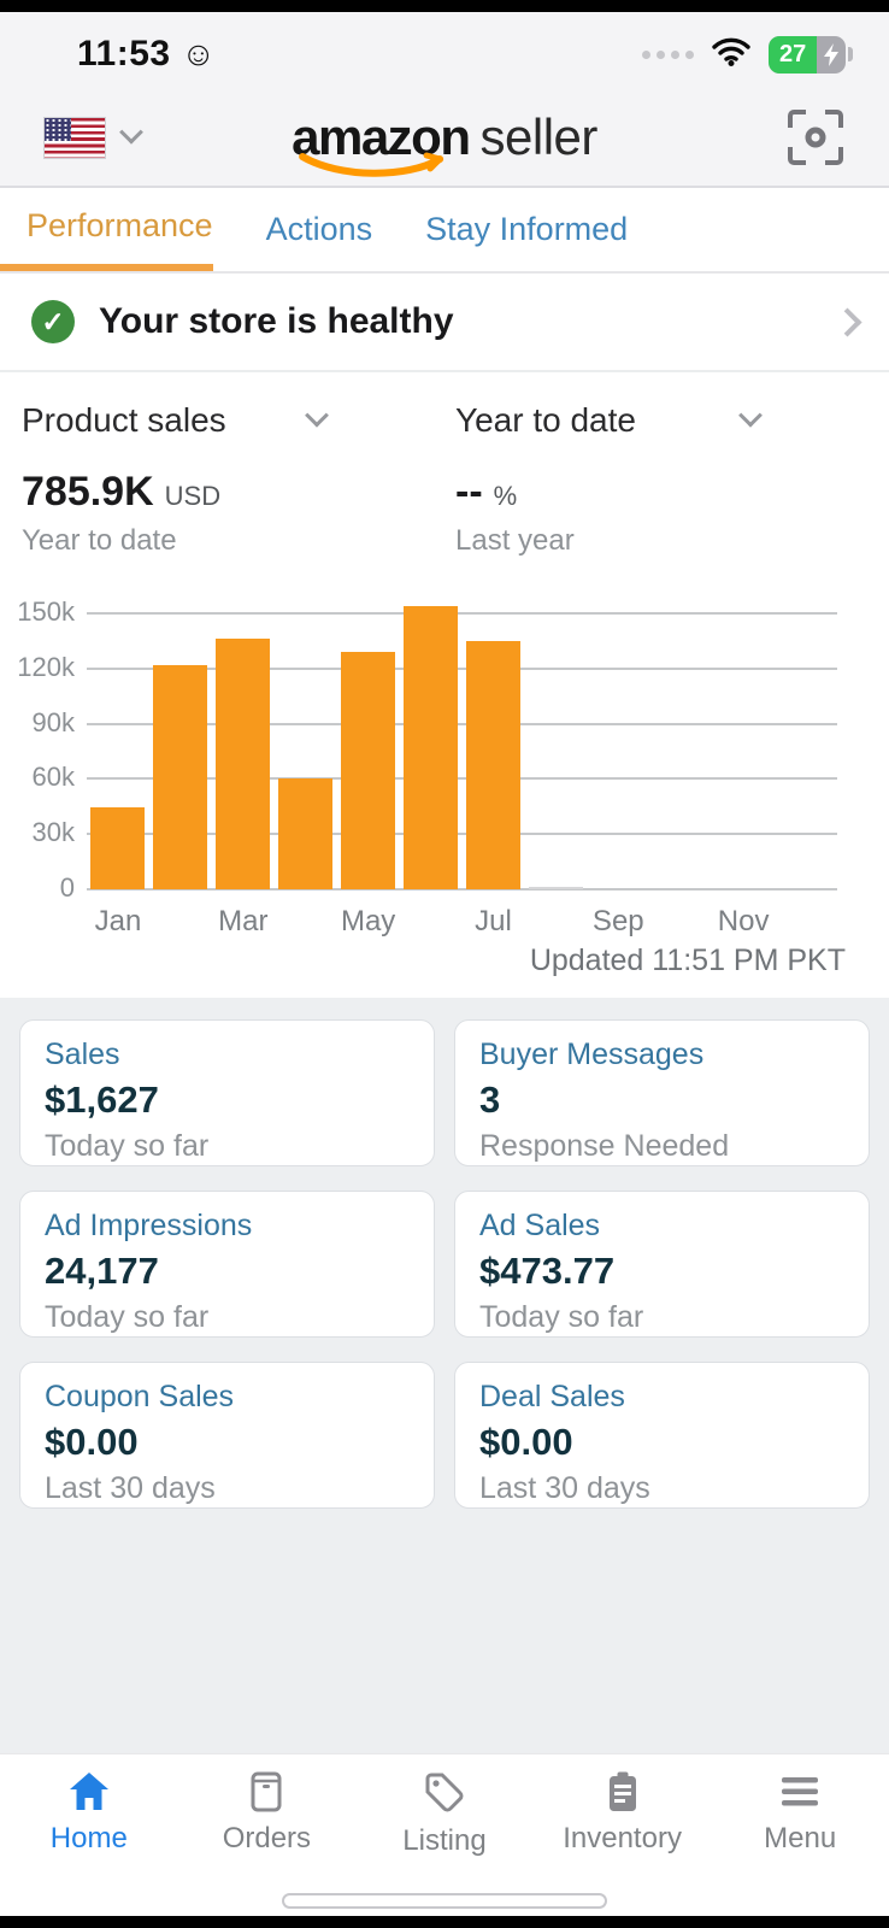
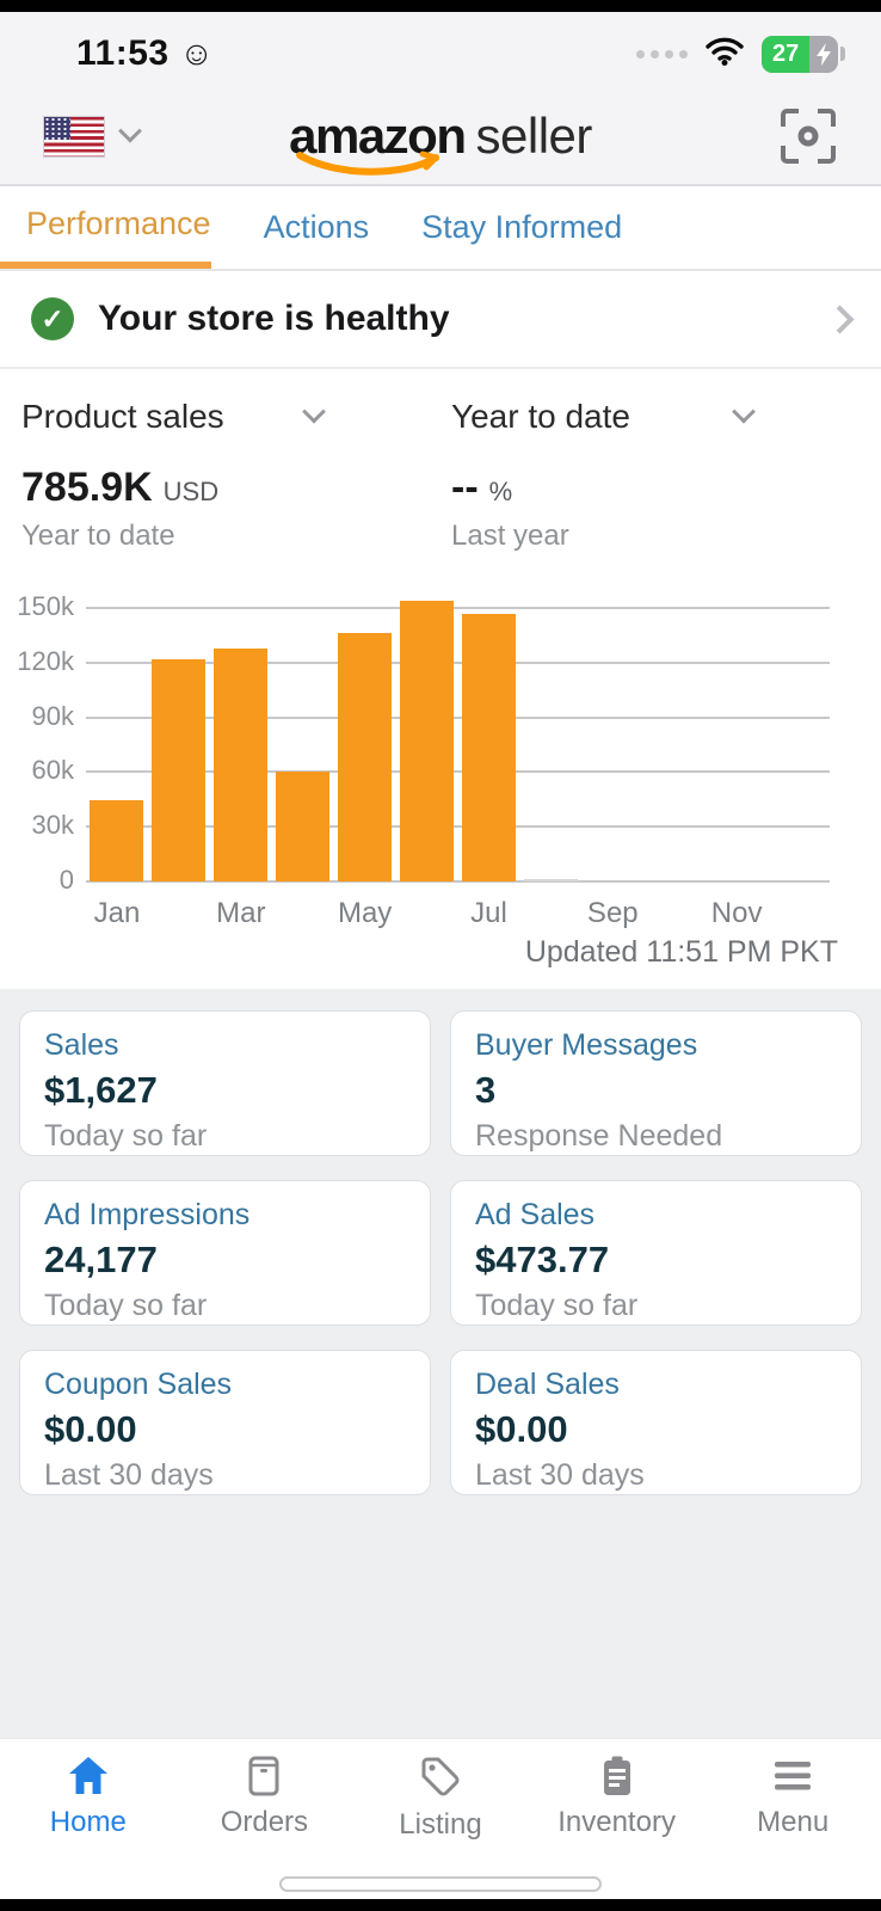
Mar: 136k -> 128k
May: 129k -> 136k
Jul: 135k -> 147k
